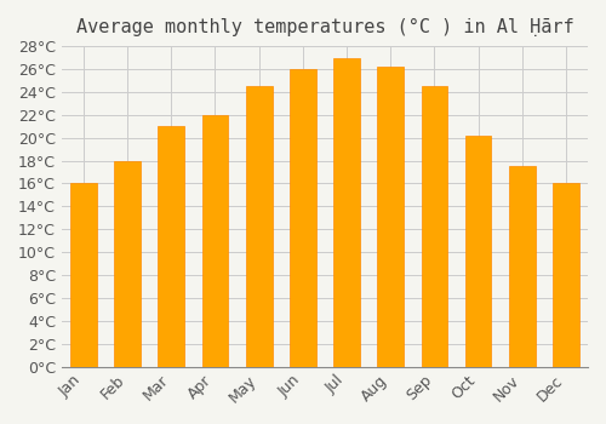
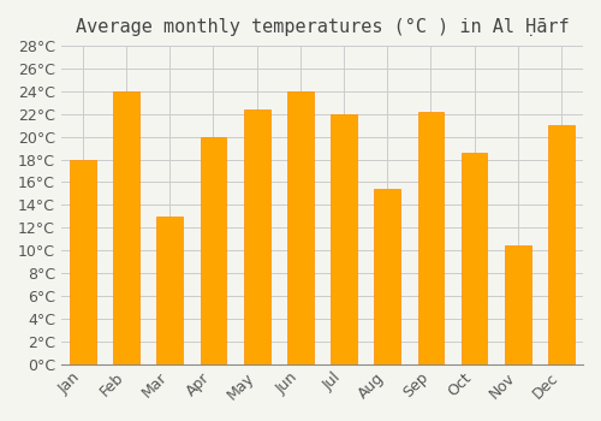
Jan: 16.0°C -> 18.0°C
Feb: 18.0°C -> 24.0°C
Mar: 21.0°C -> 13.0°C
Apr: 22.0°C -> 20.0°C
May: 24.5°C -> 22.4°C
Jun: 26.0°C -> 24.0°C
Jul: 27.0°C -> 22.0°C
Aug: 26.2°C -> 15.4°C
Sep: 24.5°C -> 22.2°C
Oct: 20.2°C -> 18.6°C
Nov: 17.5°C -> 10.4°C
Dec: 16.0°C -> 21.0°C
